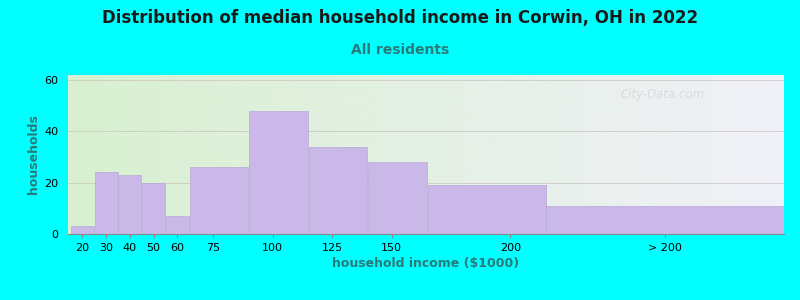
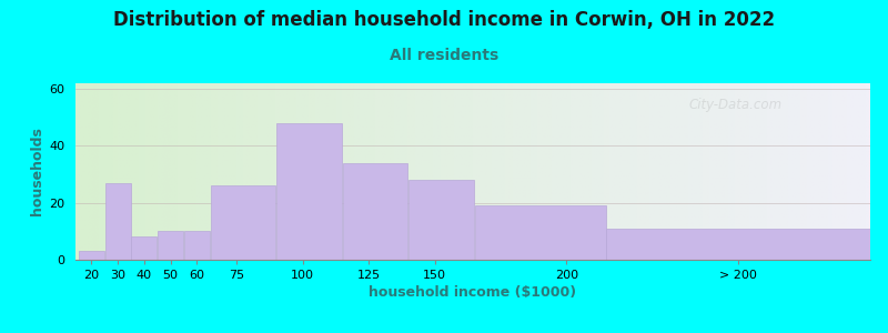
30: 24 -> 27
40: 23 -> 8
50: 20 -> 10
60: 7 -> 10
